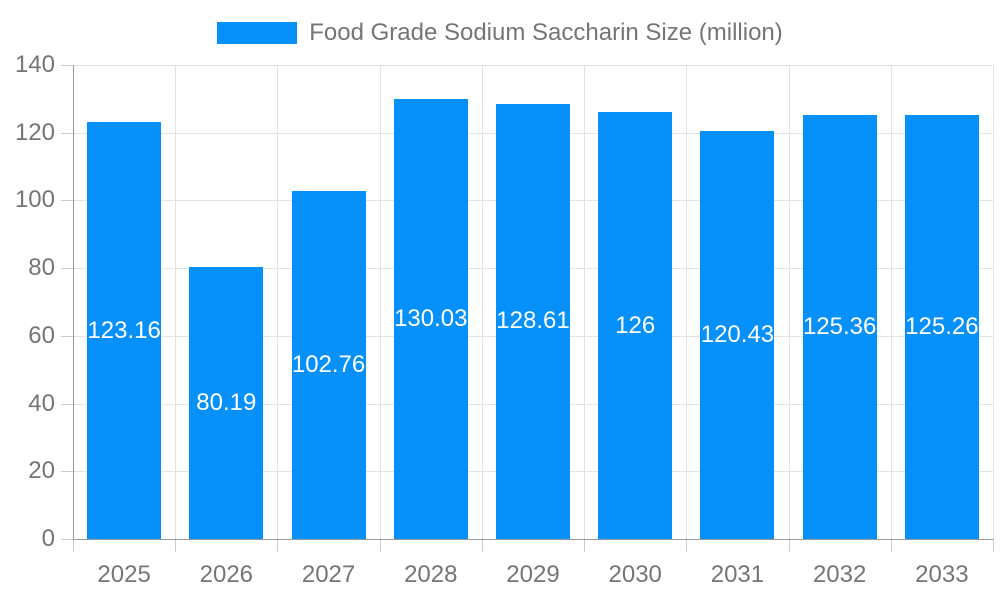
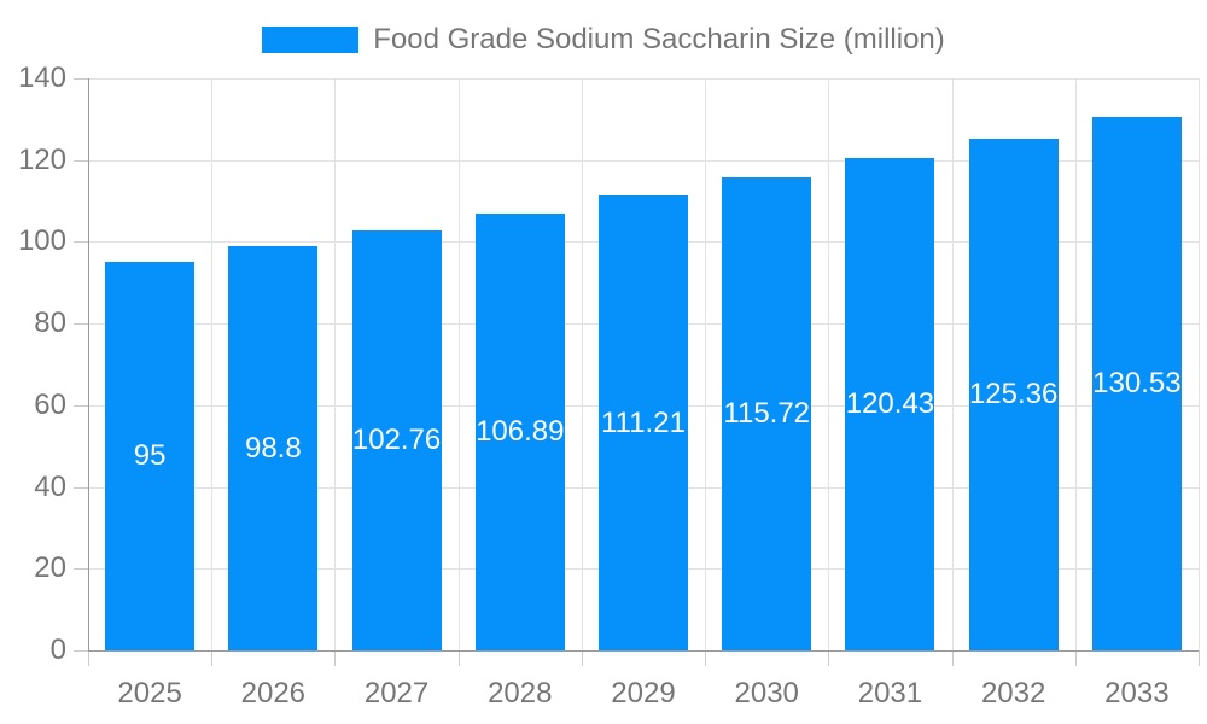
2025: 123.16 -> 95
2026: 80.19 -> 98.8
2028: 130.03 -> 106.89
2029: 128.61 -> 111.21
2030: 126 -> 115.72
2033: 125.26 -> 130.53
